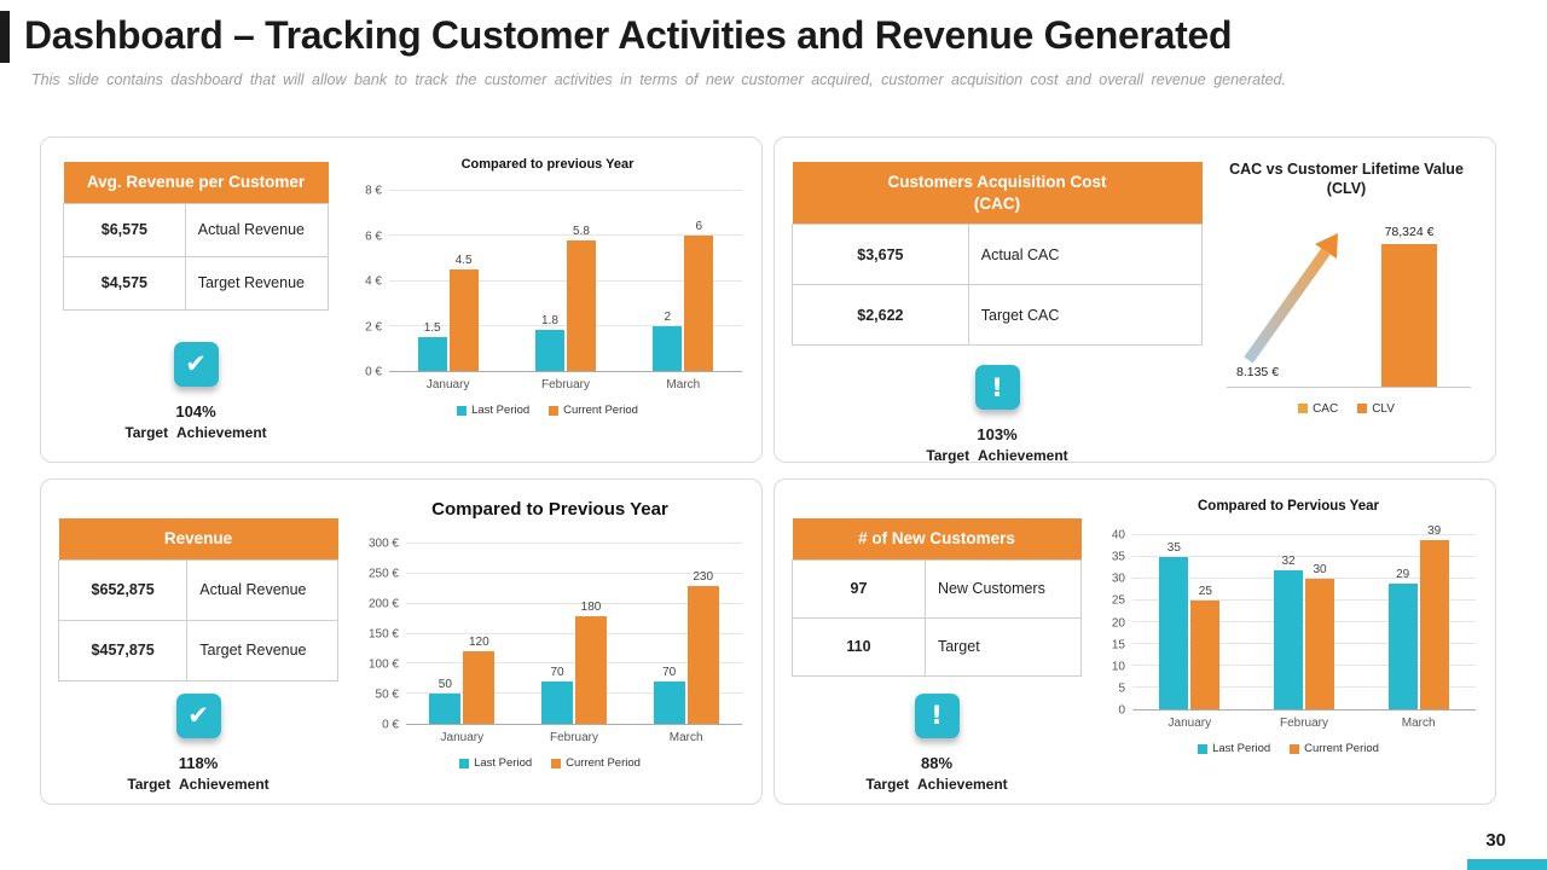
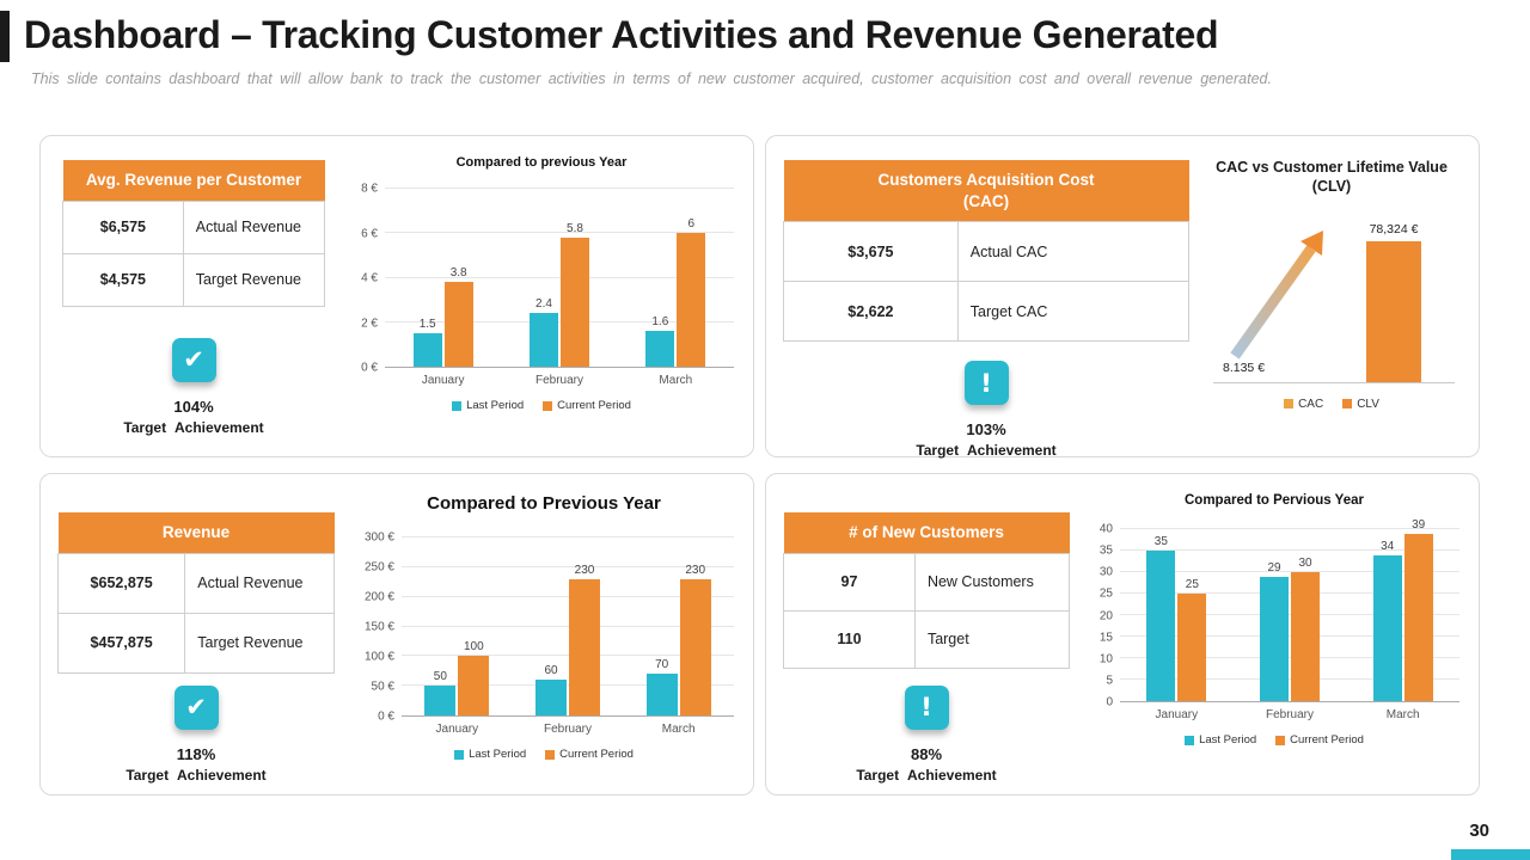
Compared to previous Year/Current Period/January: 4.5 -> 3.8
Compared to previous Year/Last Period/February: 1.8 -> 2.4
Compared to previous Year/Last Period/March: 2 -> 1.6
Compared to Previous Year/Current Period/January: 120 -> 100
Compared to Previous Year/Last Period/February: 70 -> 60
Compared to Previous Year/Current Period/February: 180 -> 230
Compared to Pervious Year/Last Period/February: 32 -> 29
Compared to Pervious Year/Last Period/March: 29 -> 34
